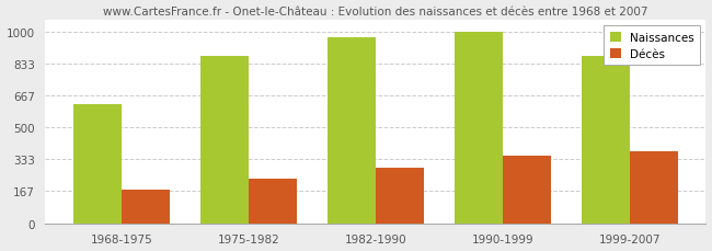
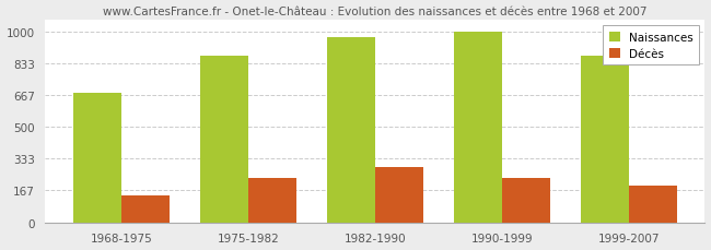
Naissances/1968-1975: 620 -> 680
Décès/1968-1975: 180 -> 140
Décès/1990-1999: 360 -> 230
Décès/1999-2007: 380 -> 190
